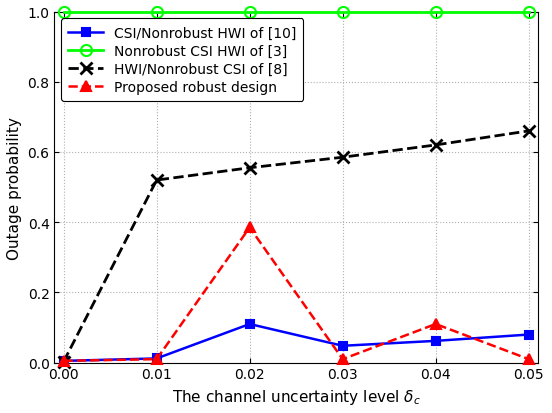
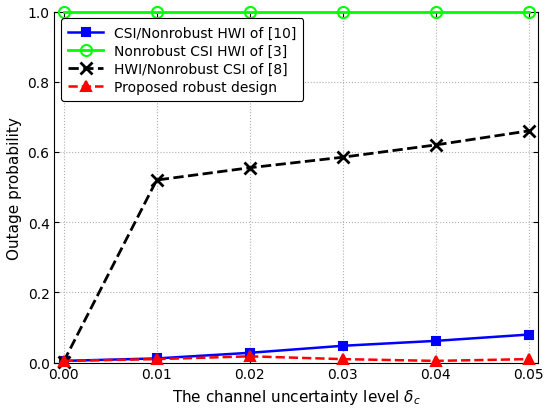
CSI/Nonrobust HWI of [10]/0.02: 0.110 -> 0.028
Proposed robust design/0.02: 0.385 -> 0.018
Proposed robust design/0.04: 0.110 -> 0.005
